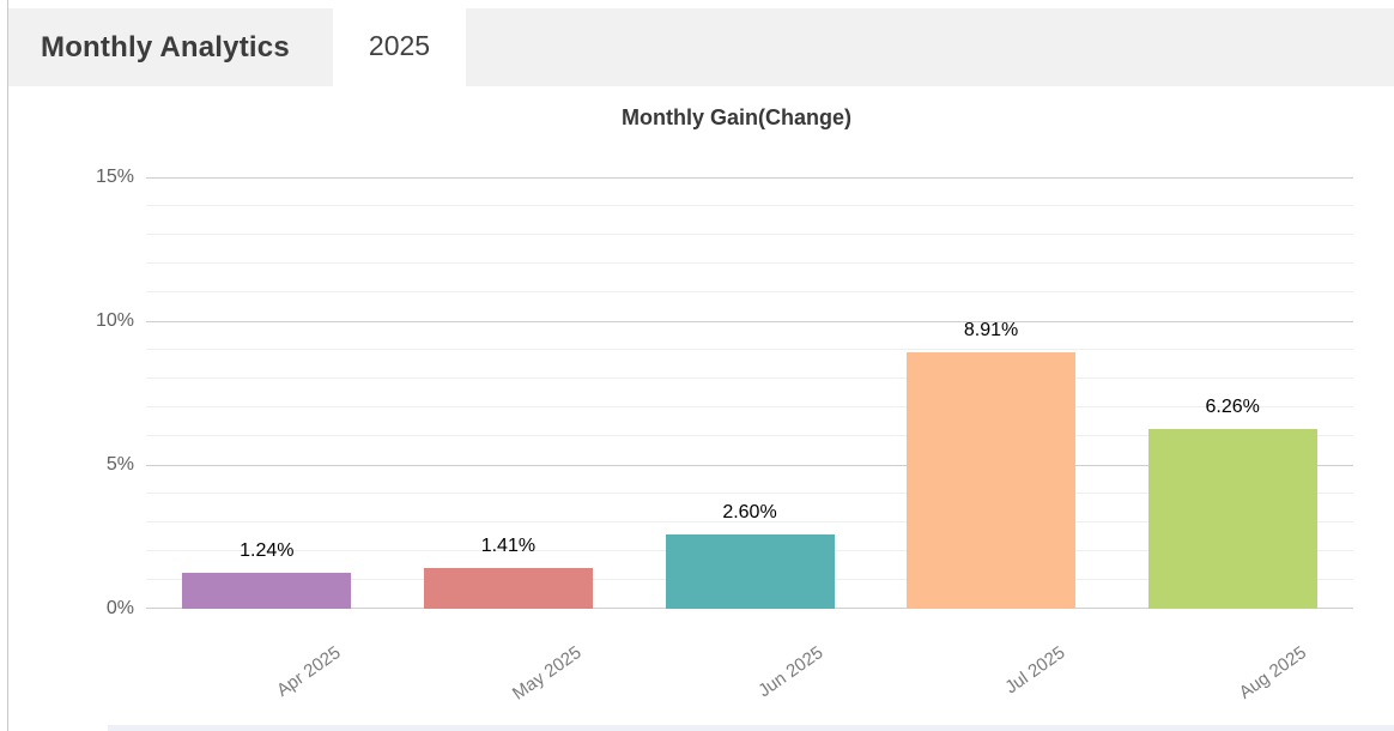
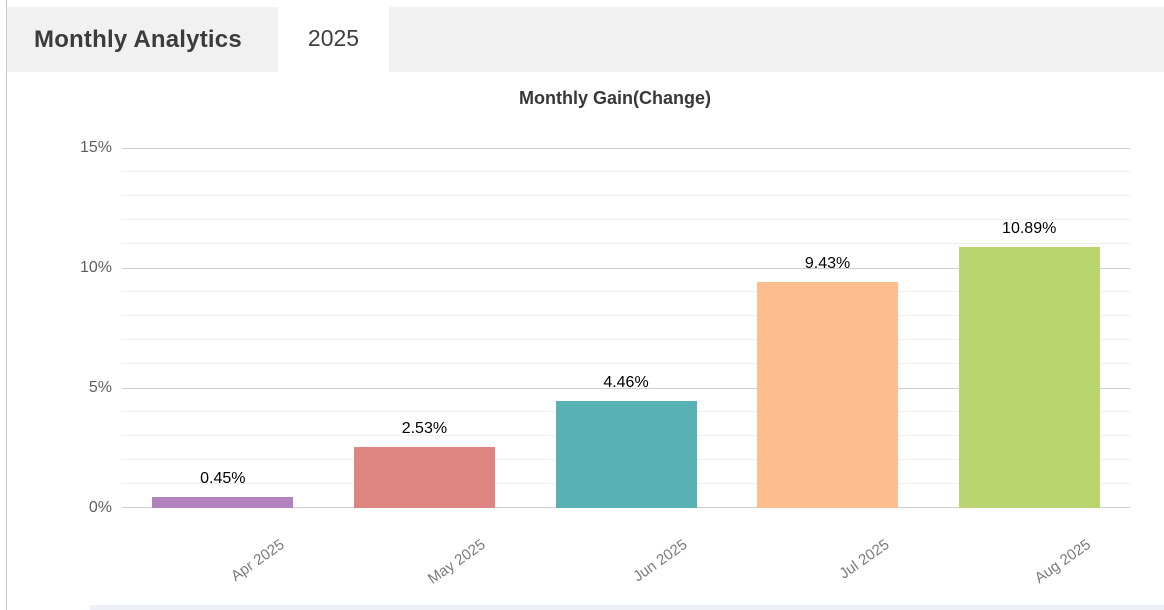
Apr 2025: 1.24% -> 0.45%
May 2025: 1.41% -> 2.53%
Jun 2025: 2.60% -> 4.46%
Jul 2025: 8.91% -> 9.43%
Aug 2025: 6.26% -> 10.89%
